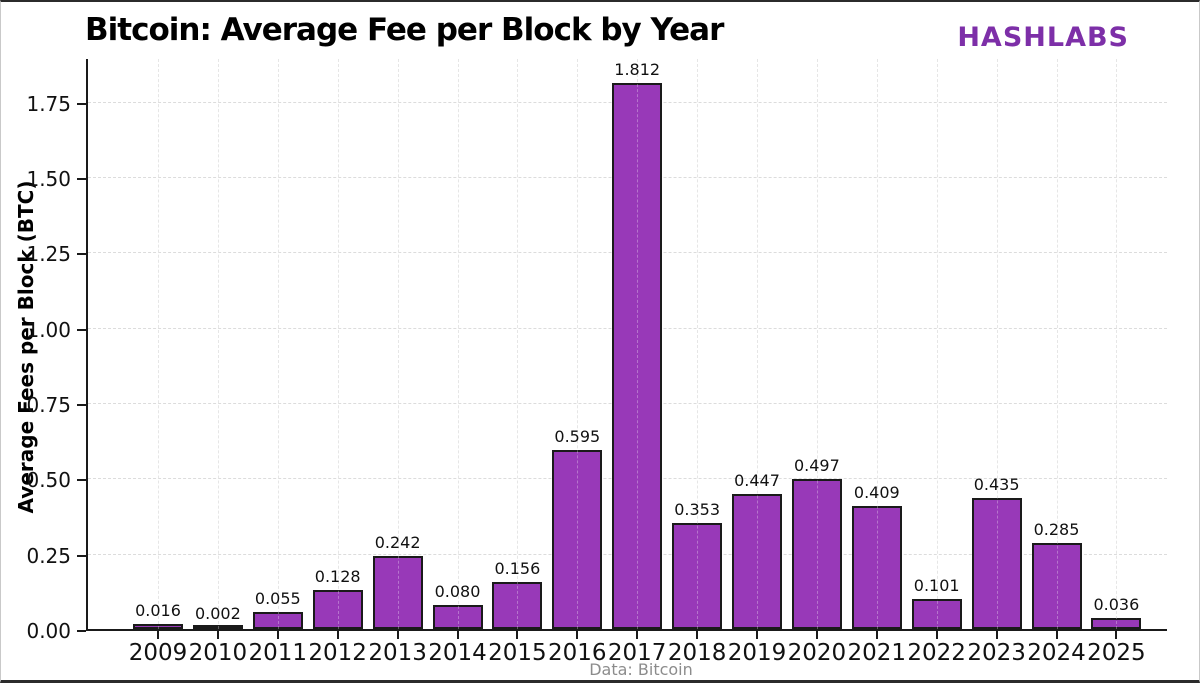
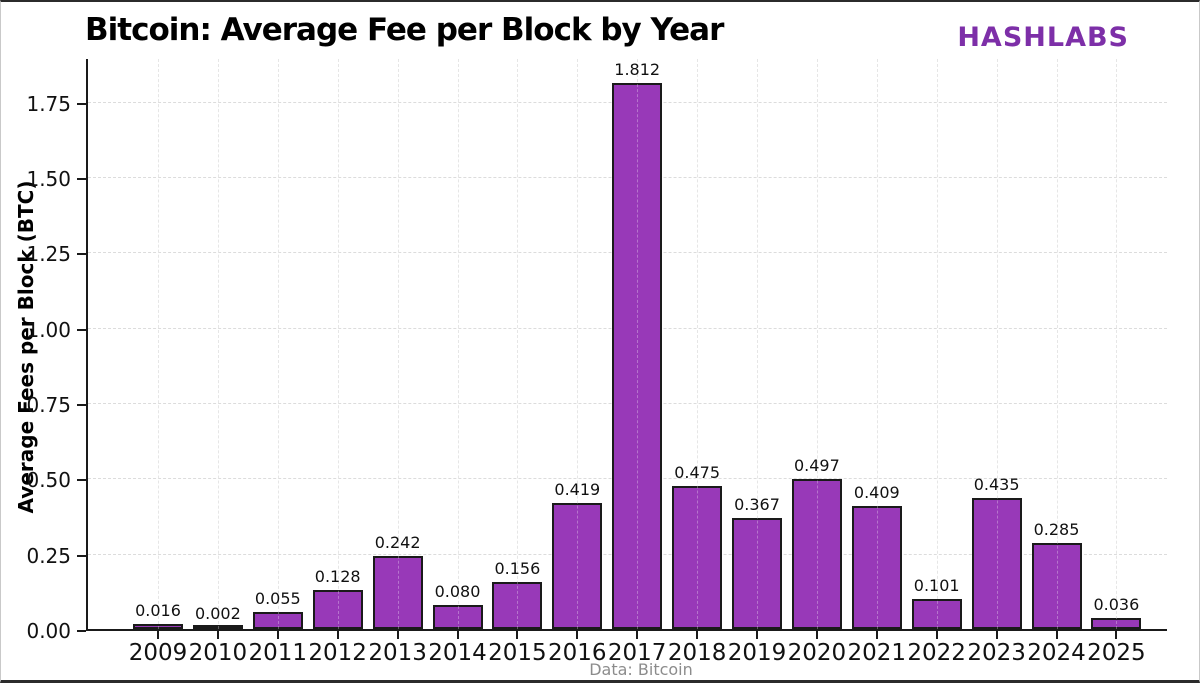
2016: 0.595 -> 0.419
2018: 0.353 -> 0.475
2019: 0.447 -> 0.367
